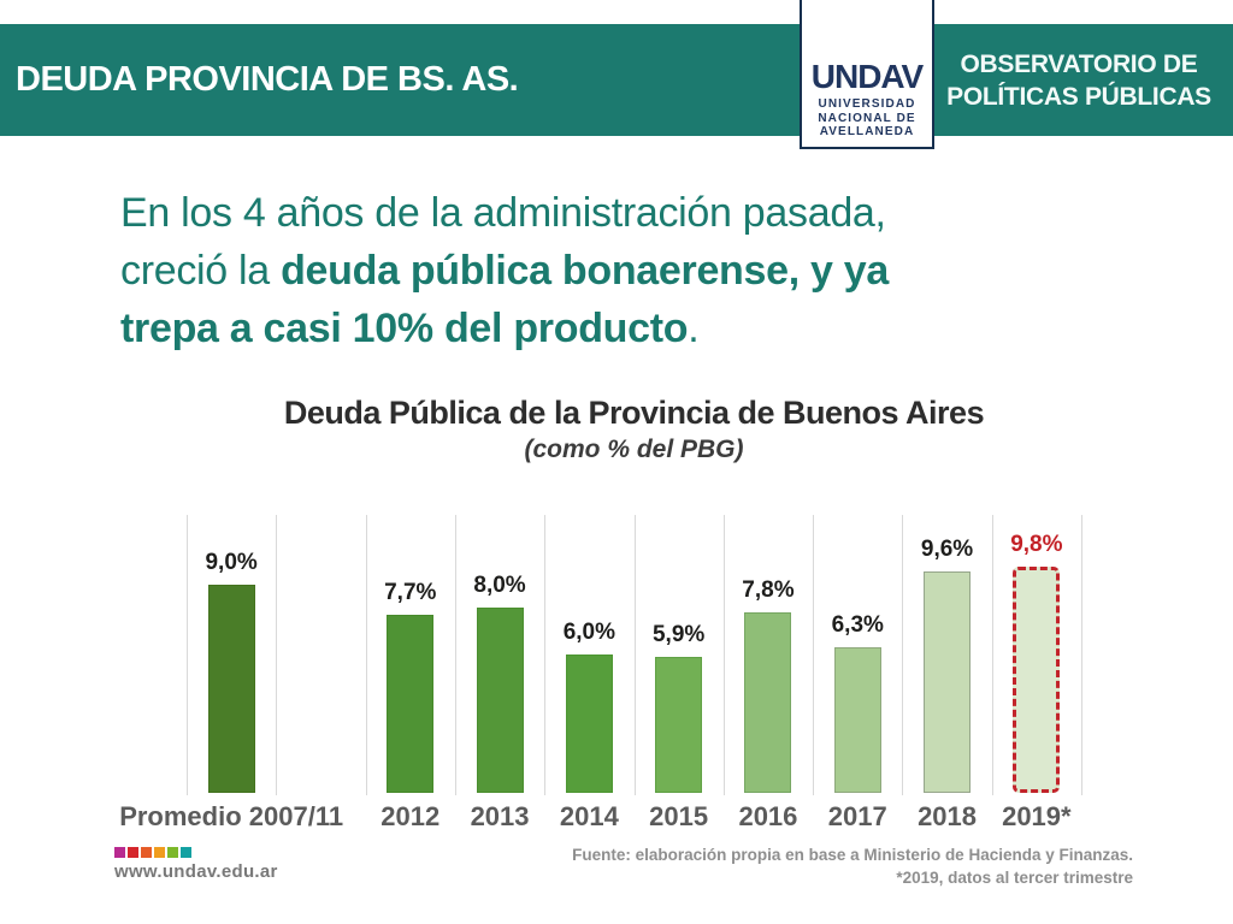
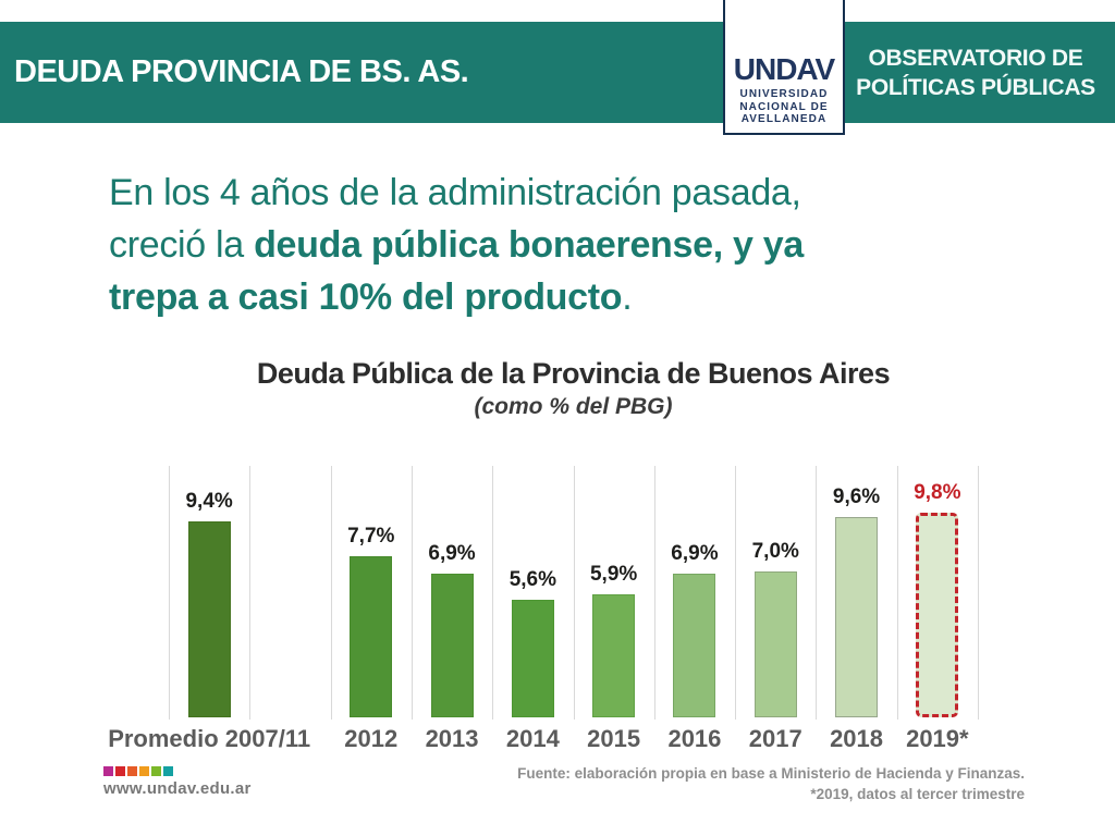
Promedio 2007/11: 9,0% -> 9,4%
2013: 8,0% -> 6,9%
2014: 6,0% -> 5,6%
2016: 7,8% -> 6,9%
2017: 6,3% -> 7,0%
